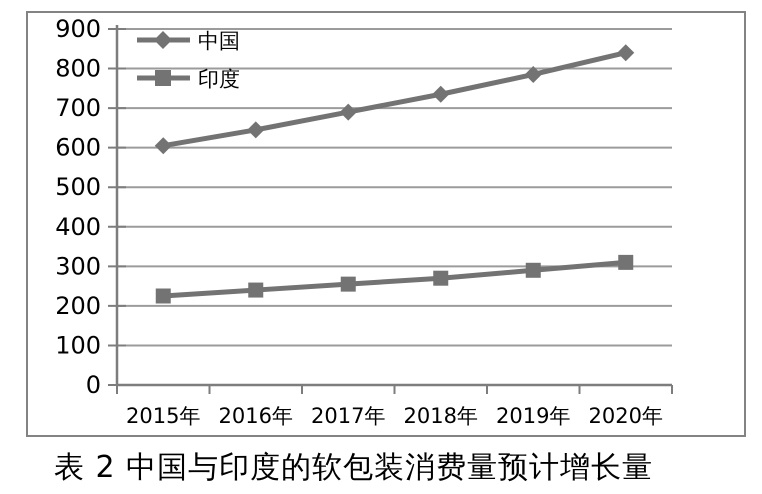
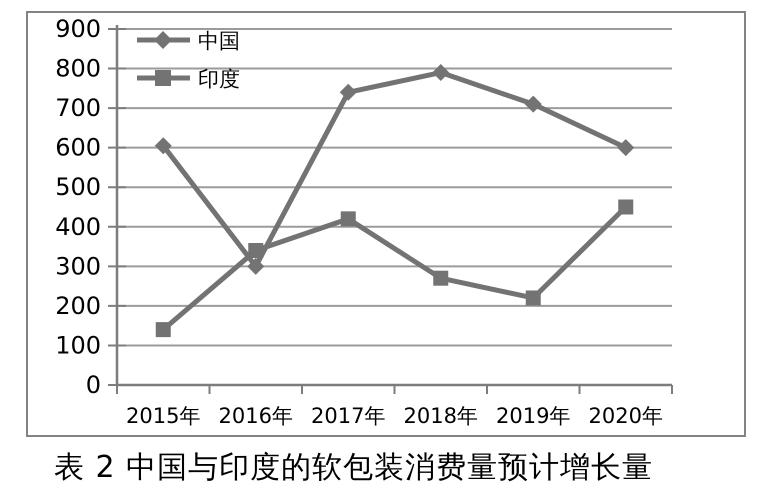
印度/2015年: 220 -> 140
中国/2016年: 640 -> 300
印度/2016年: 240 -> 340
中国/2017年: 690 -> 740
印度/2017年: 260 -> 420
中国/2018年: 740 -> 790
中国/2019年: 780 -> 710
印度/2019年: 290 -> 220
中国/2020年: 840 -> 600
印度/2020年: 310 -> 450
